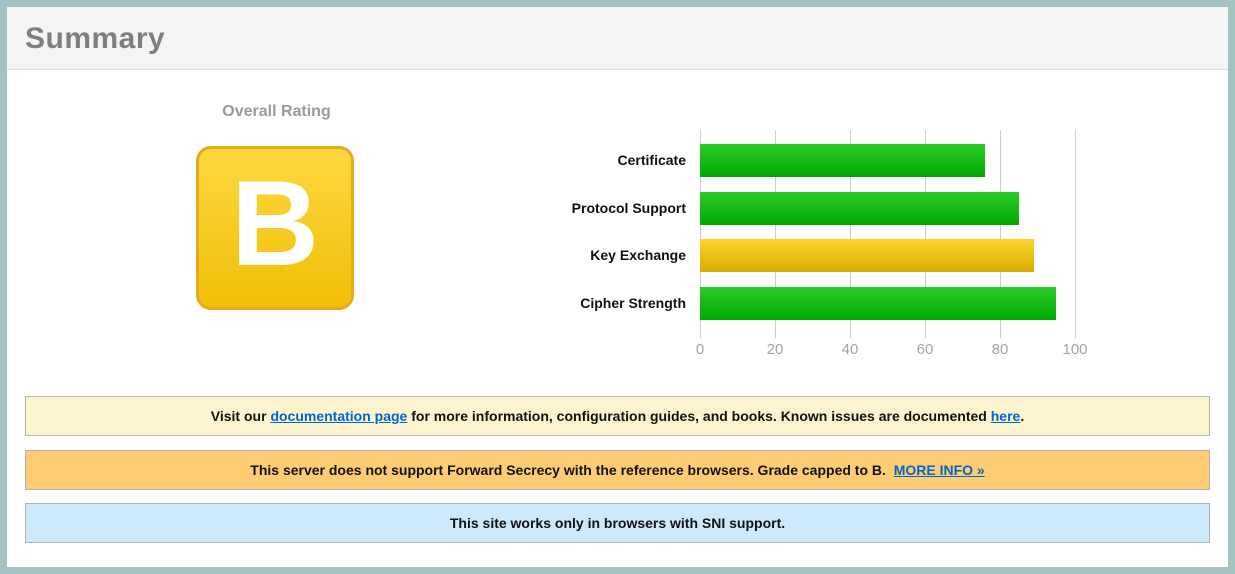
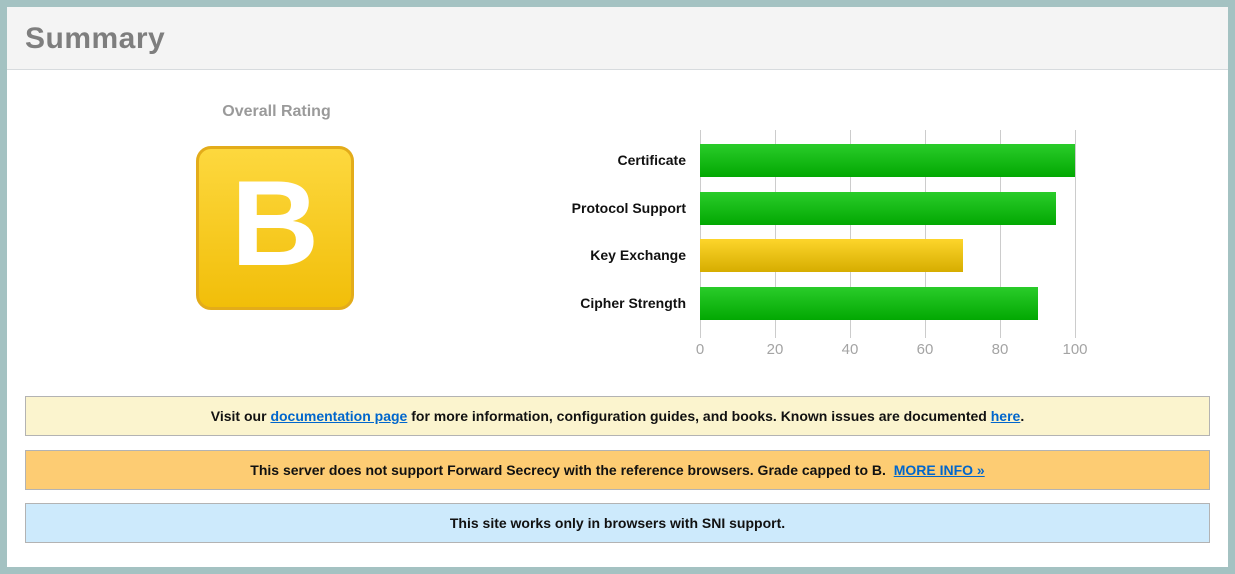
Certificate: 76 -> 100
Protocol Support: 85 -> 95
Key Exchange: 89 -> 70
Cipher Strength: 95 -> 90
